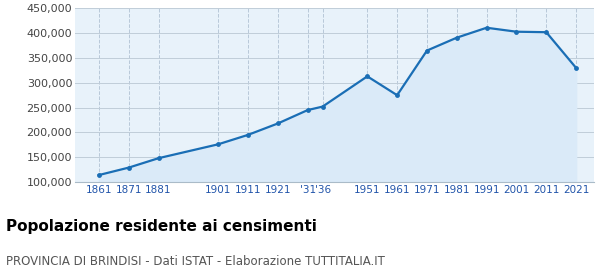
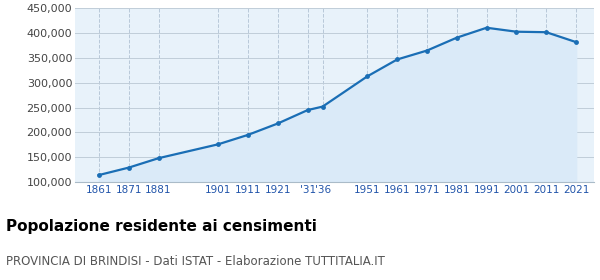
1961: 275,000 -> 347,000
2021: 330,000 -> 382,000
